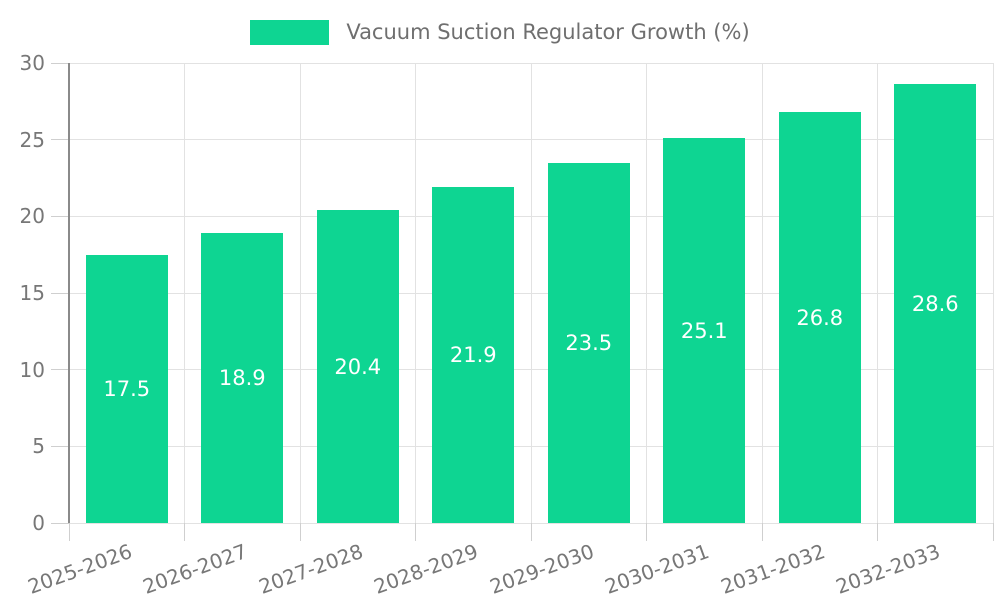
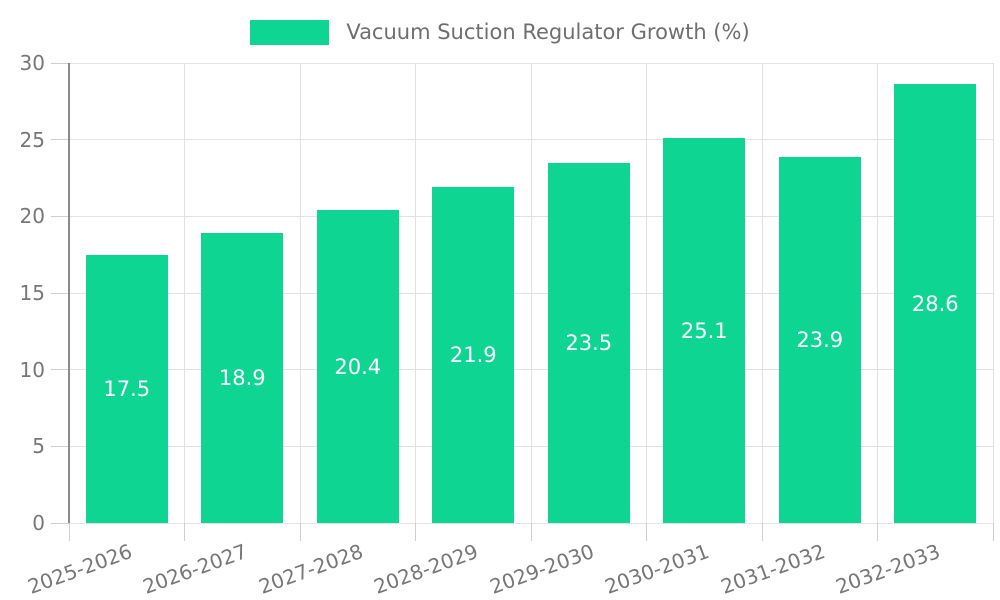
2031-2032: 26.8 -> 23.9
